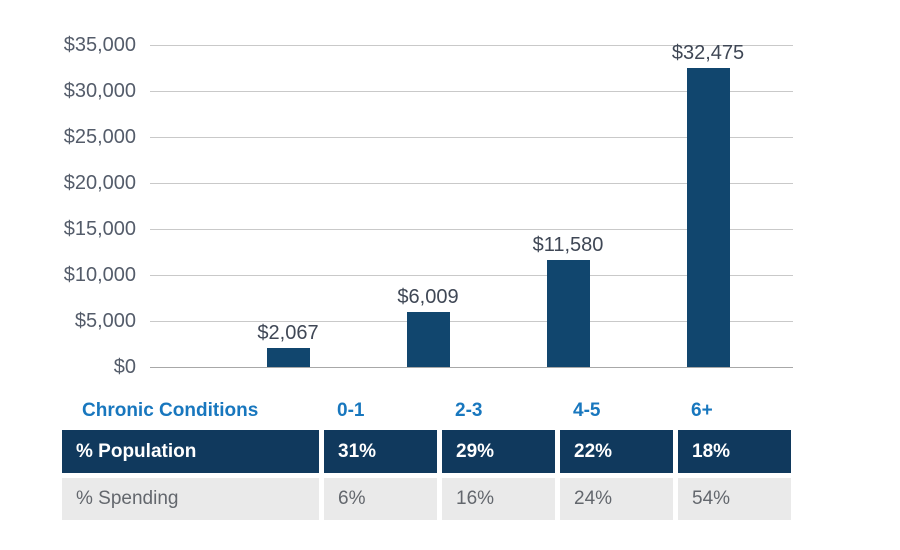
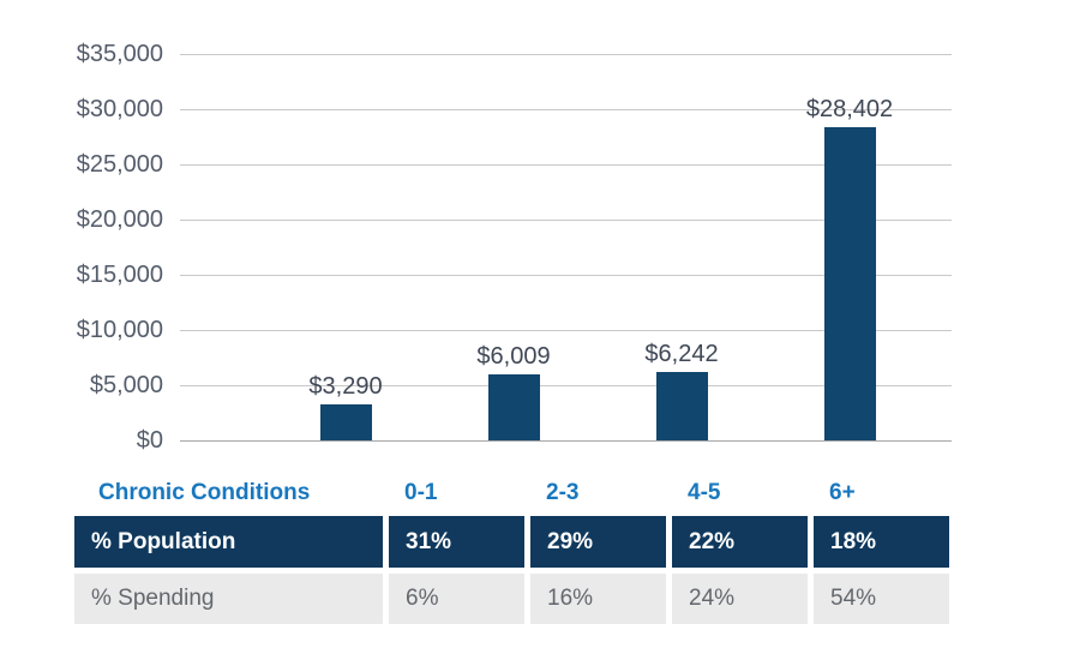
0-1: $2,067 -> $3,290
4-5: $11,580 -> $6,242
6+: $32,475 -> $28,402
